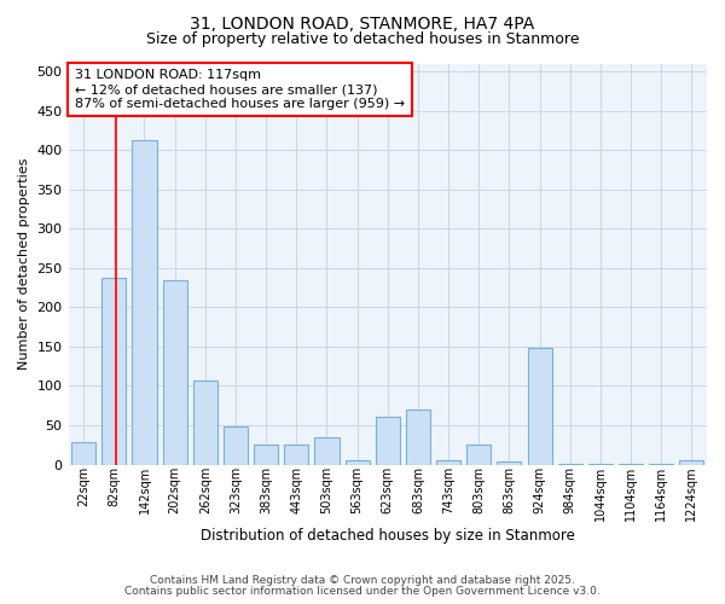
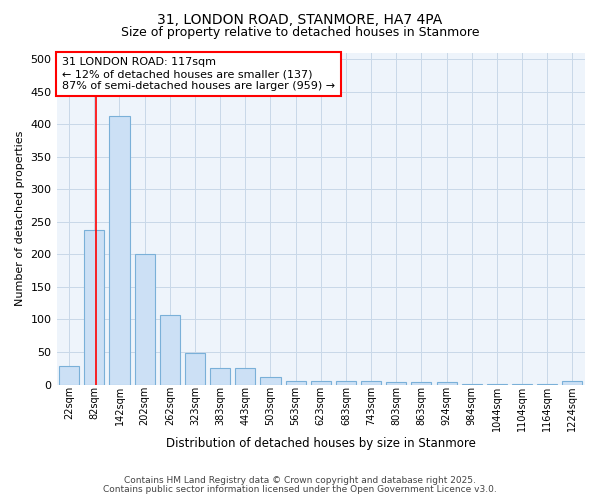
202sqm: 234 -> 201
503sqm: 34 -> 11
623sqm: 60 -> 5
683sqm: 70 -> 5
803sqm: 26 -> 4
924sqm: 148 -> 4
